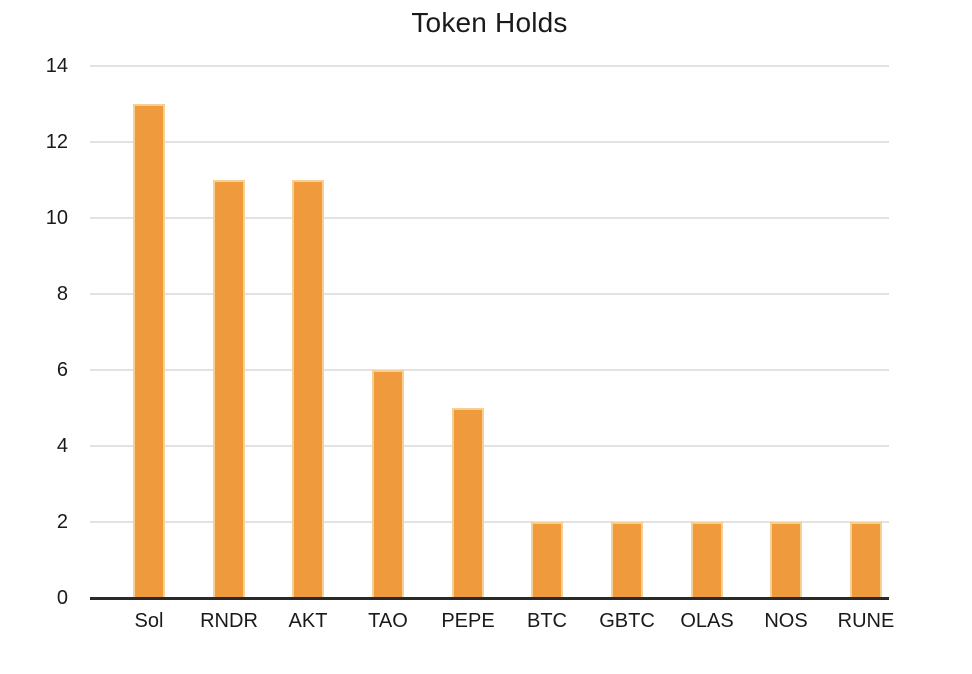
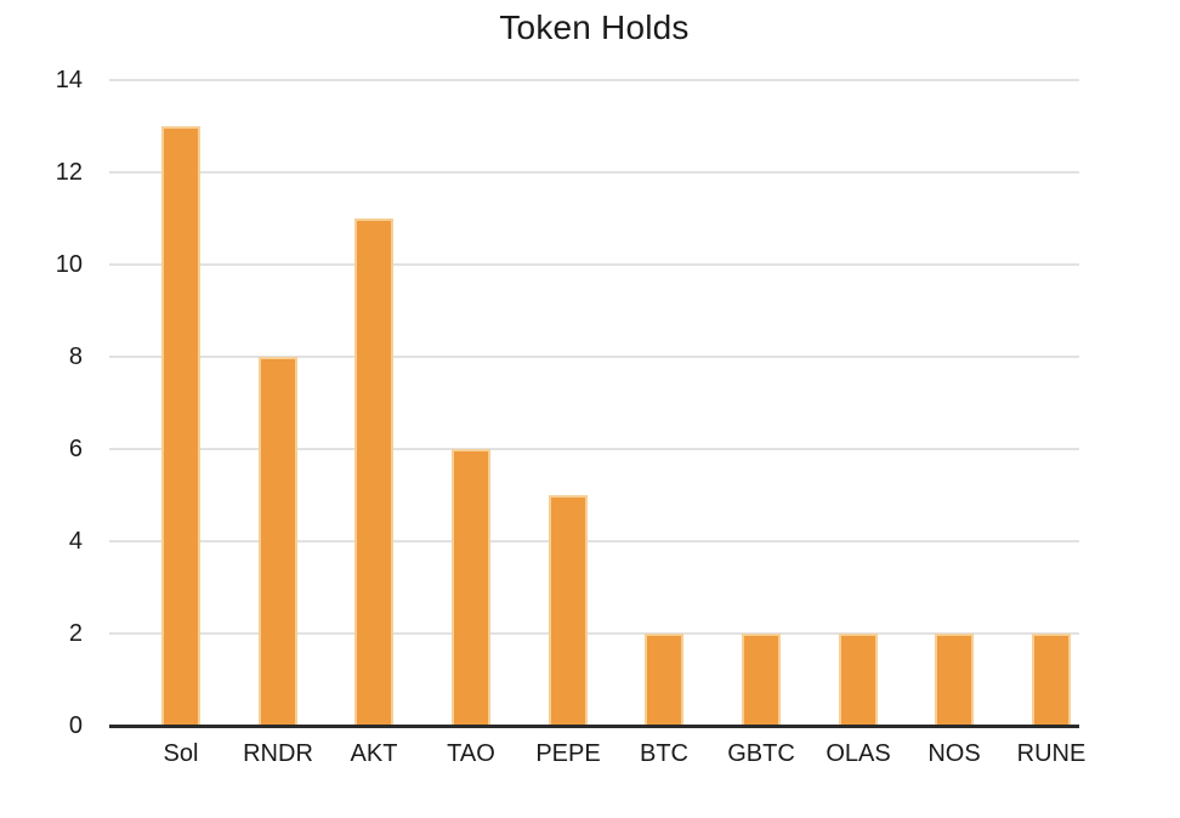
RNDR: 11 -> 8
